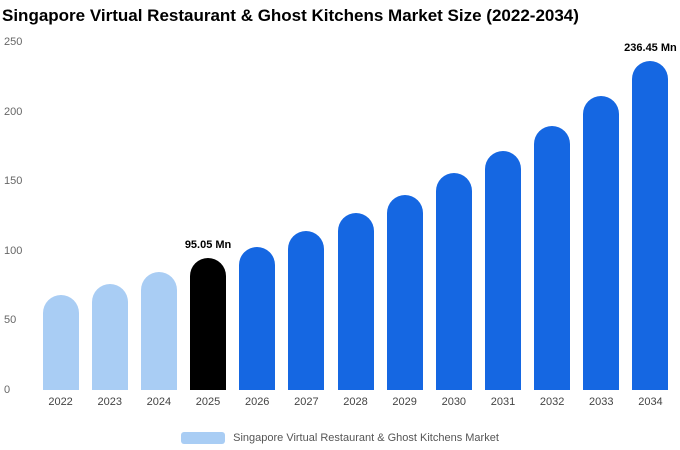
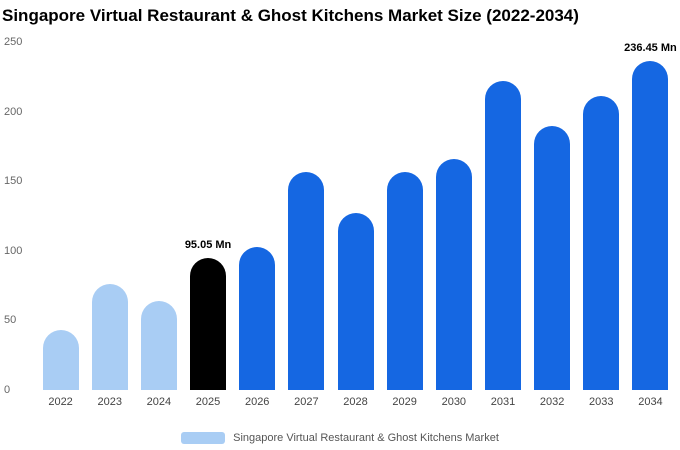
2022: 68 -> 43
2024: 85 -> 64
2027: 114 -> 157
2029: 140 -> 157
2030: 156 -> 166
2031: 172 -> 222
